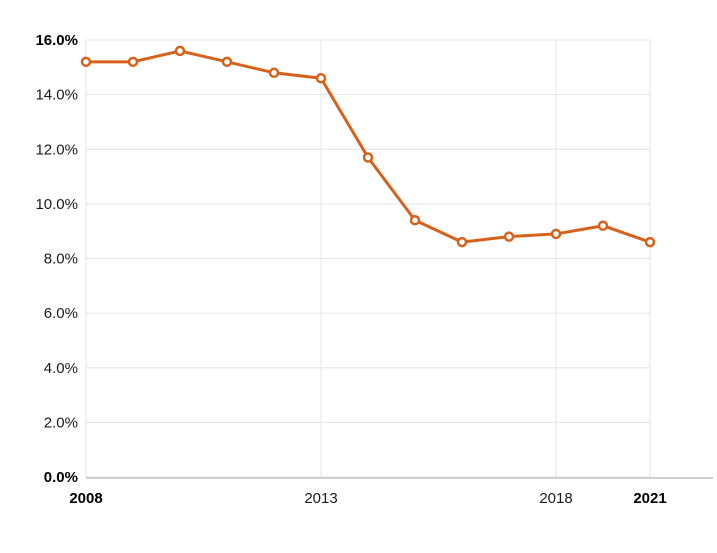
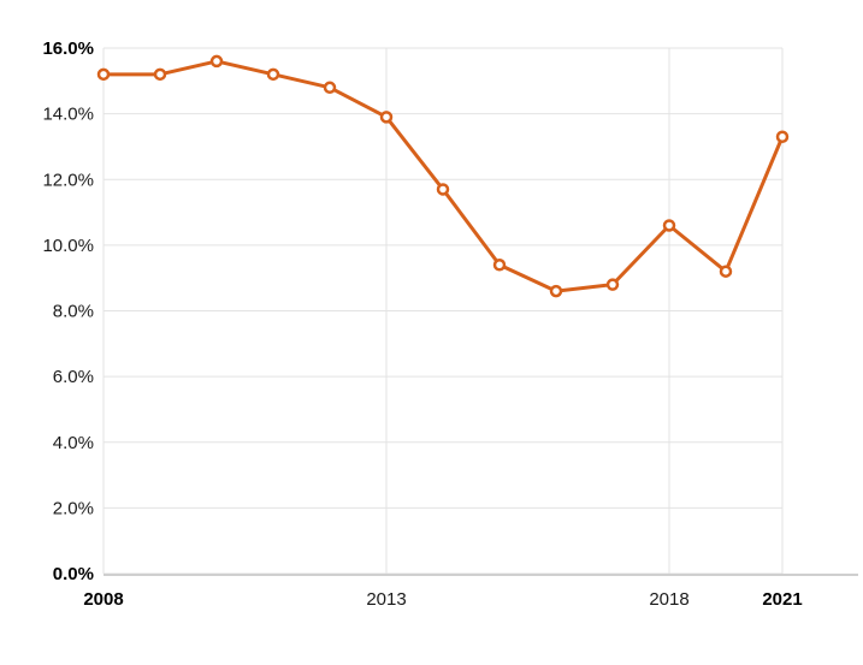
2013: 14.6% -> 13.9%
2018: 8.9% -> 10.6%
2021: 8.6% -> 13.3%
